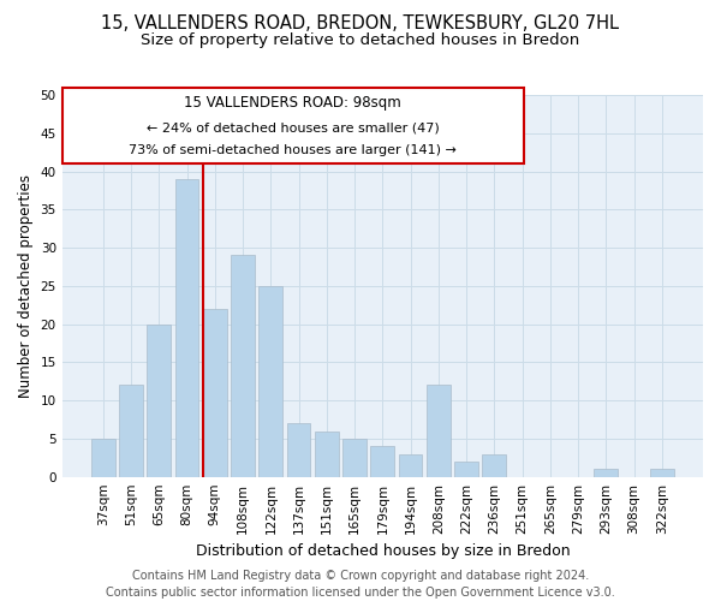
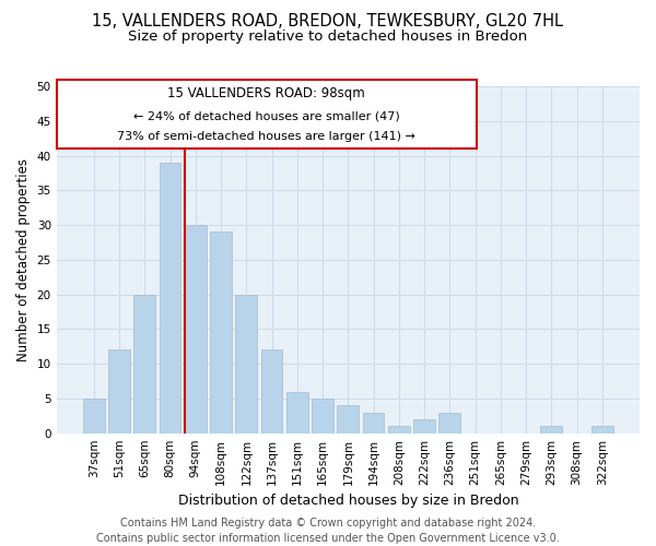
94sqm: 22 -> 30
122sqm: 25 -> 20
137sqm: 7 -> 12
208sqm: 12 -> 1
